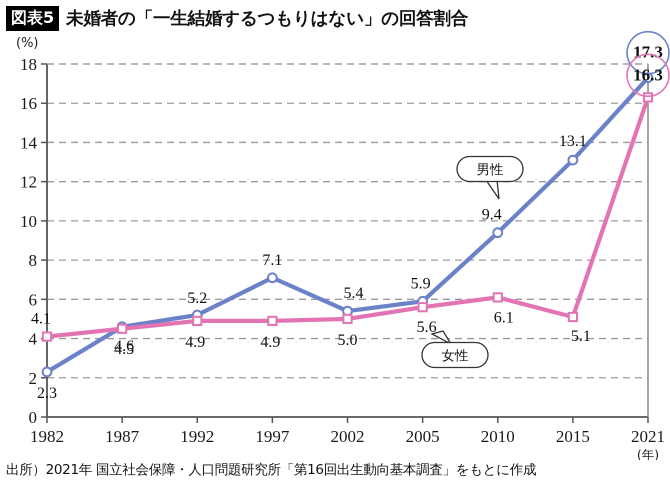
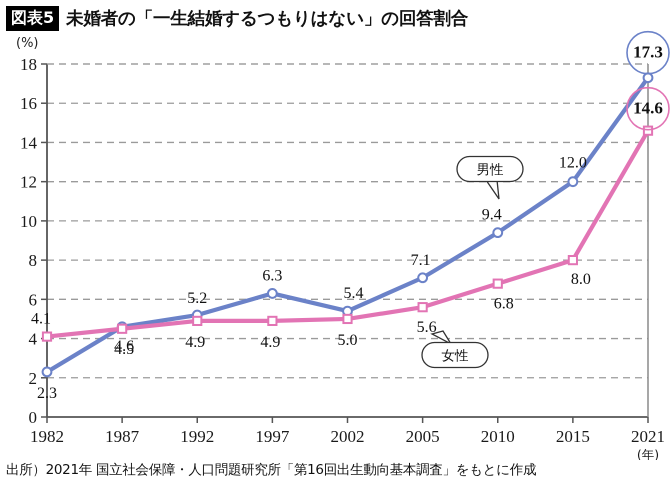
男性/1997: 7.1 -> 6.3
男性/2005: 5.9 -> 7.1
女性/2010: 6.1 -> 6.8
男性/2015: 13.1 -> 12.0
女性/2015: 5.1 -> 8.0
女性/2021: 16.3 -> 14.6
